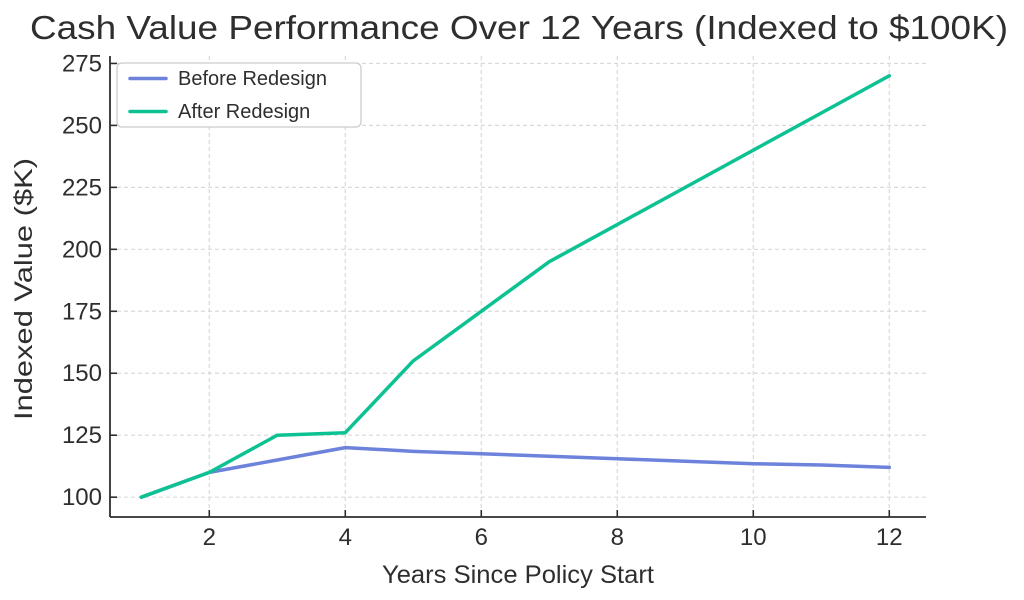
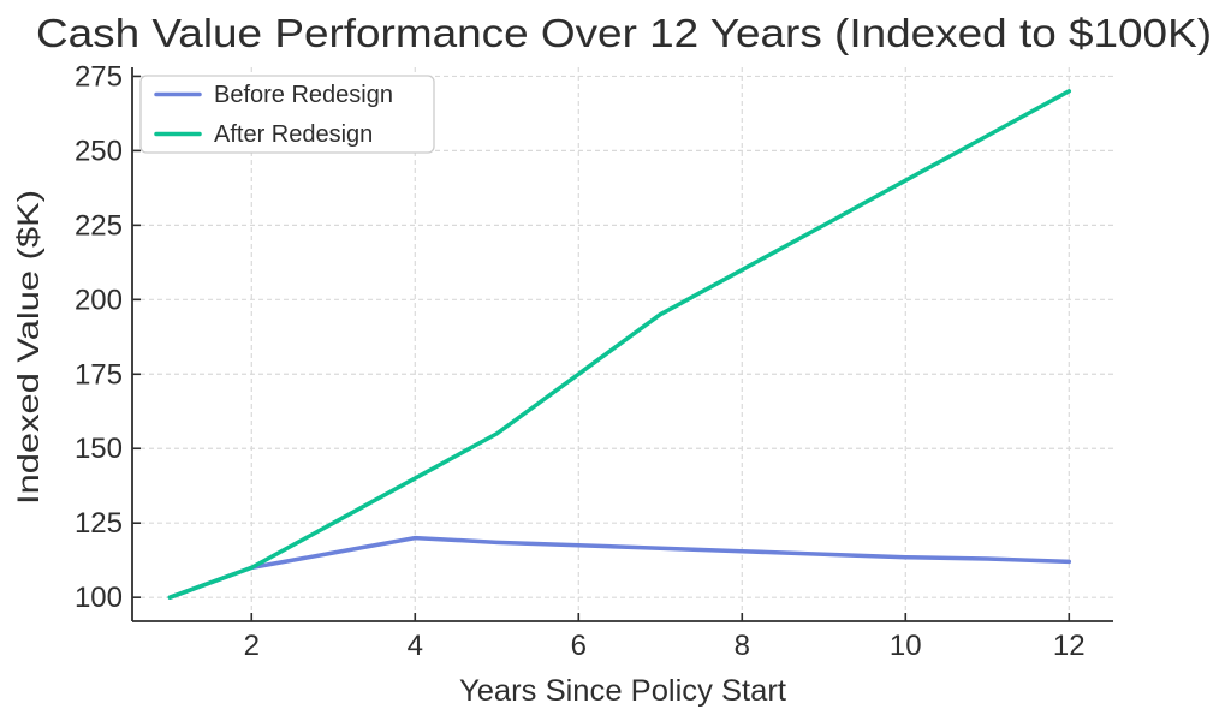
After Redesign/4: 126 -> 140
